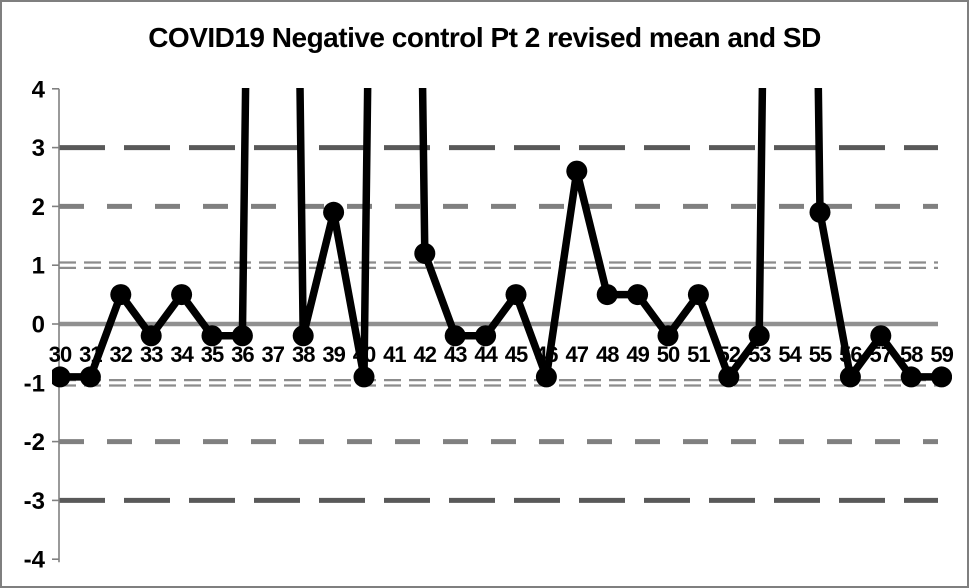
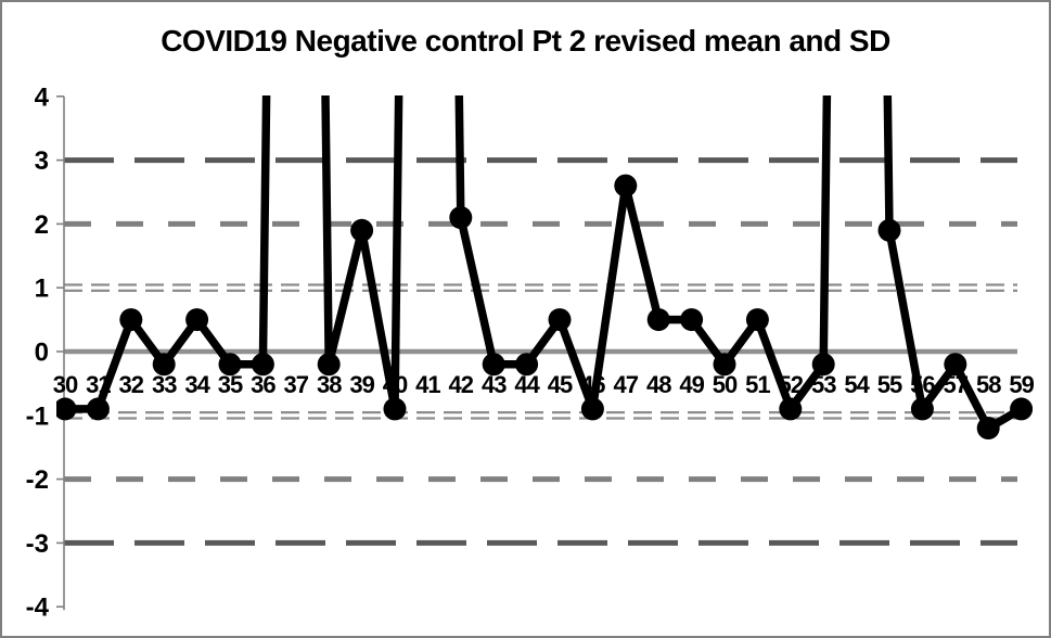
42: 1.2 -> 2.1
58: -0.9 -> -1.2
